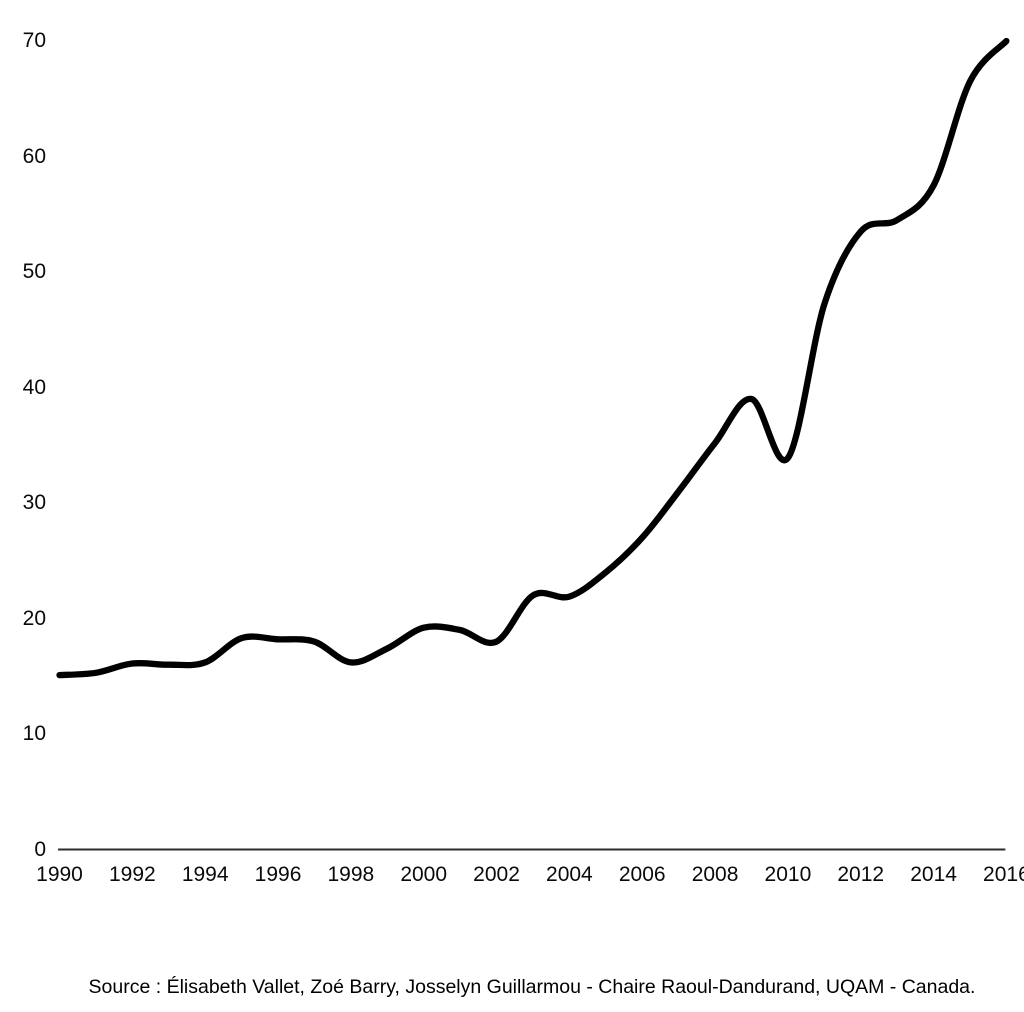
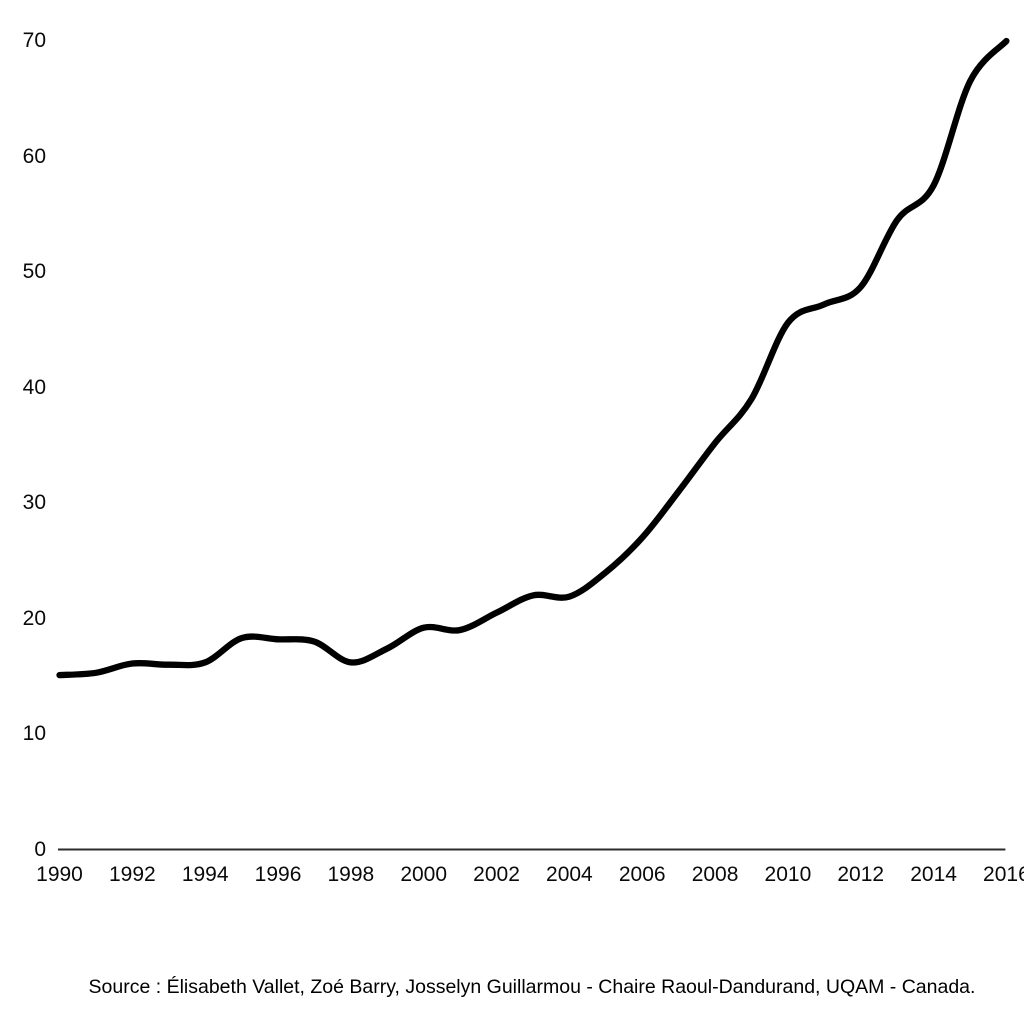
2002: 18.0 -> 20.5
2010: 33.9 -> 45.6
2012: 53.5 -> 48.7
